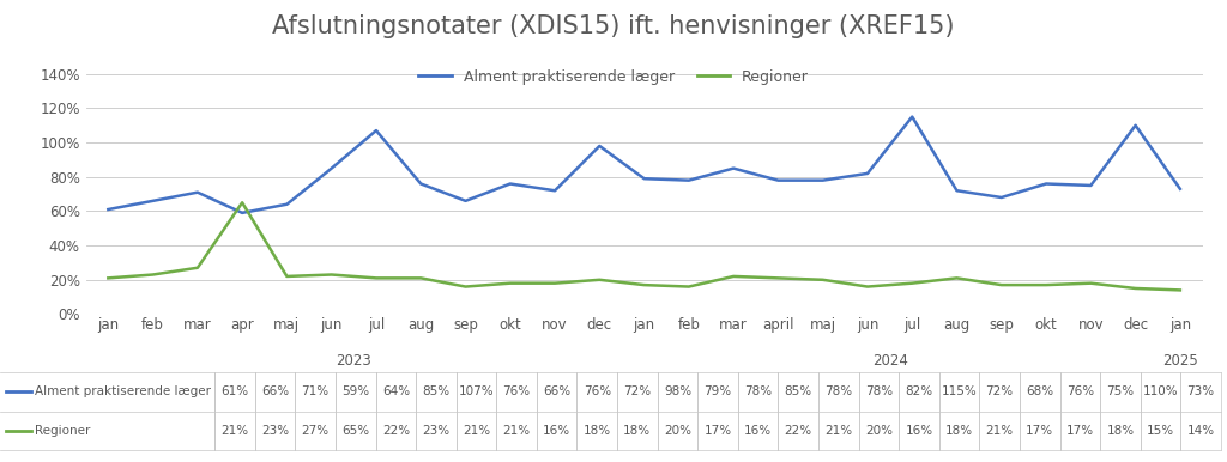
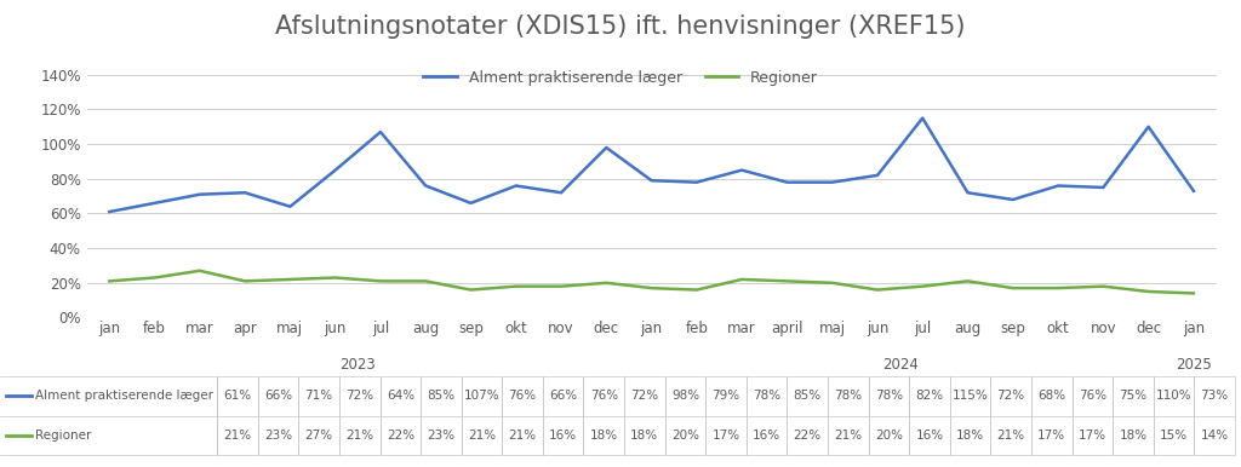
Alment praktiserende læger/apr: 59% -> 72%
Regioner/apr: 65% -> 21%
